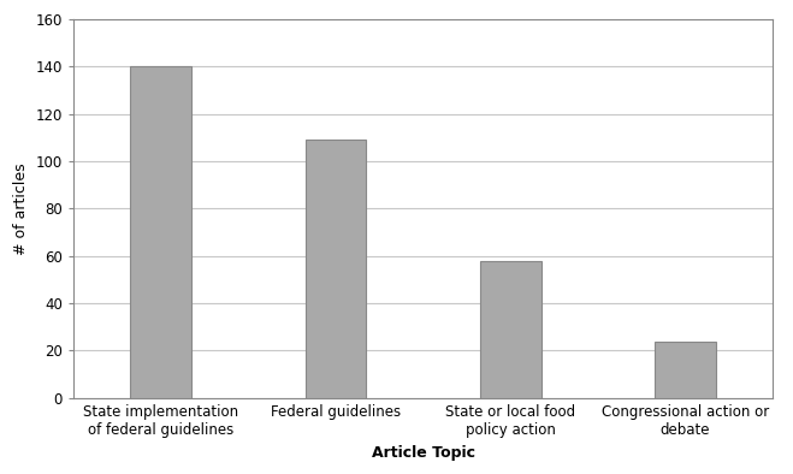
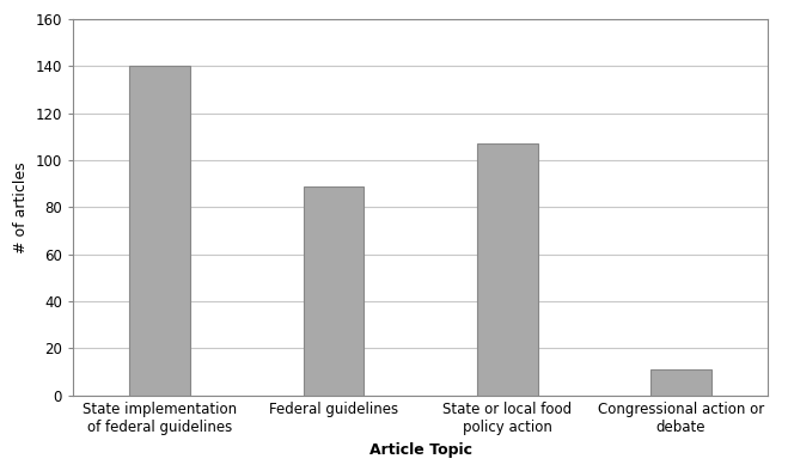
Federal guidelines: 109 -> 89
State or local food policy action: 58 -> 107
Congressional action or debate: 24 -> 11
